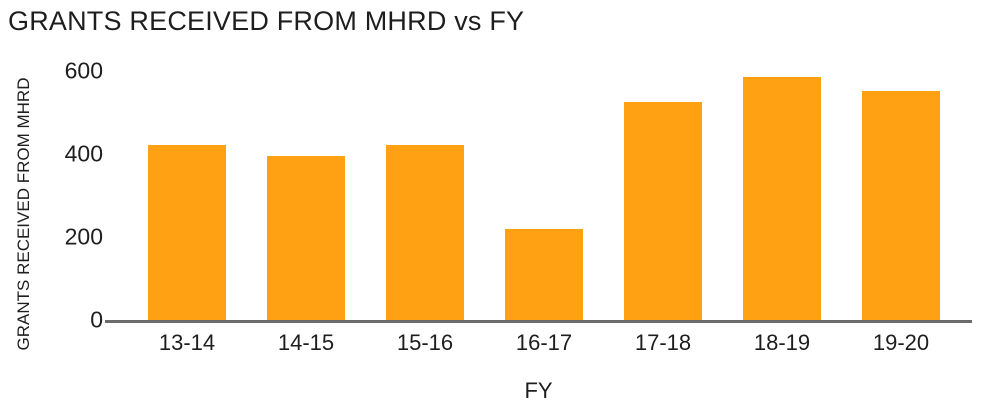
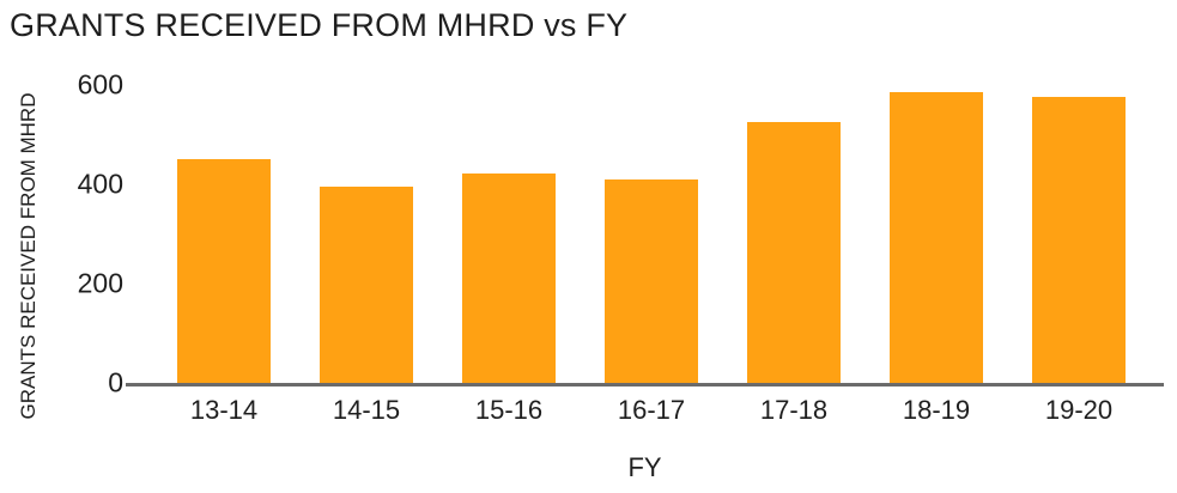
13-14: 420 -> 450
16-17: 220 -> 410
19-20: 550 -> 580
